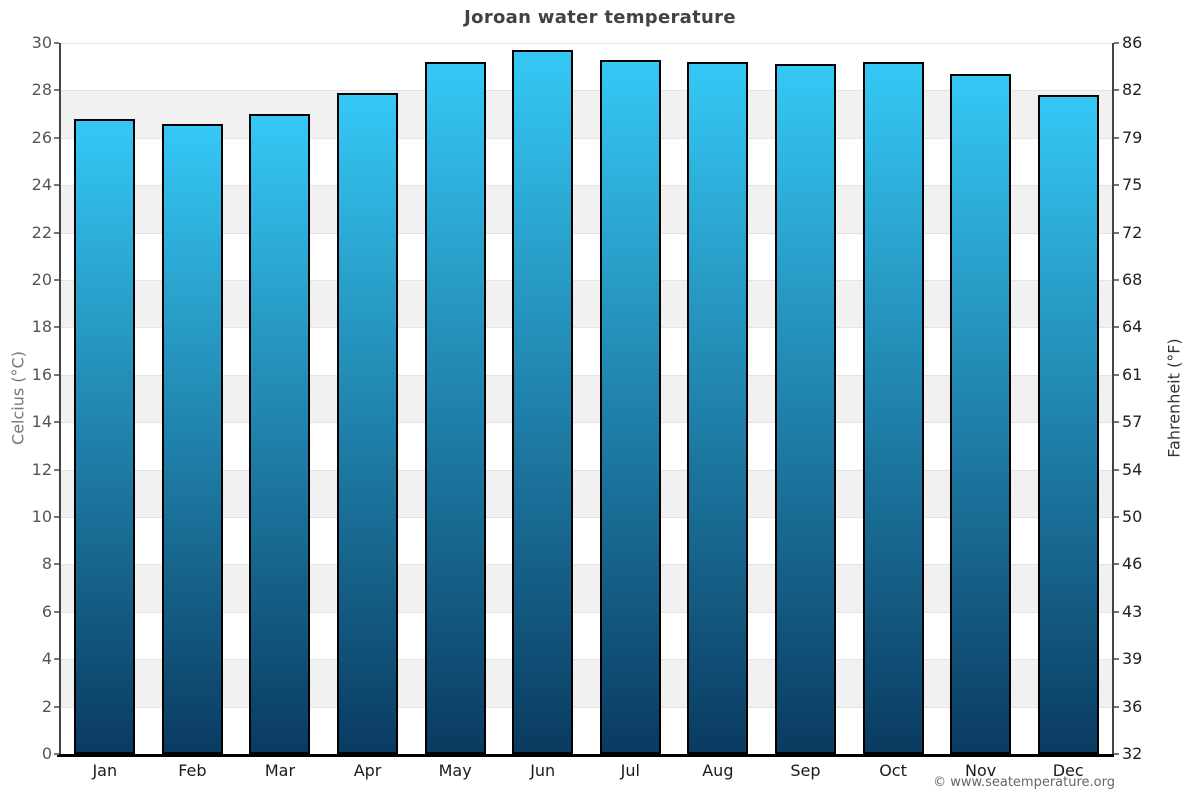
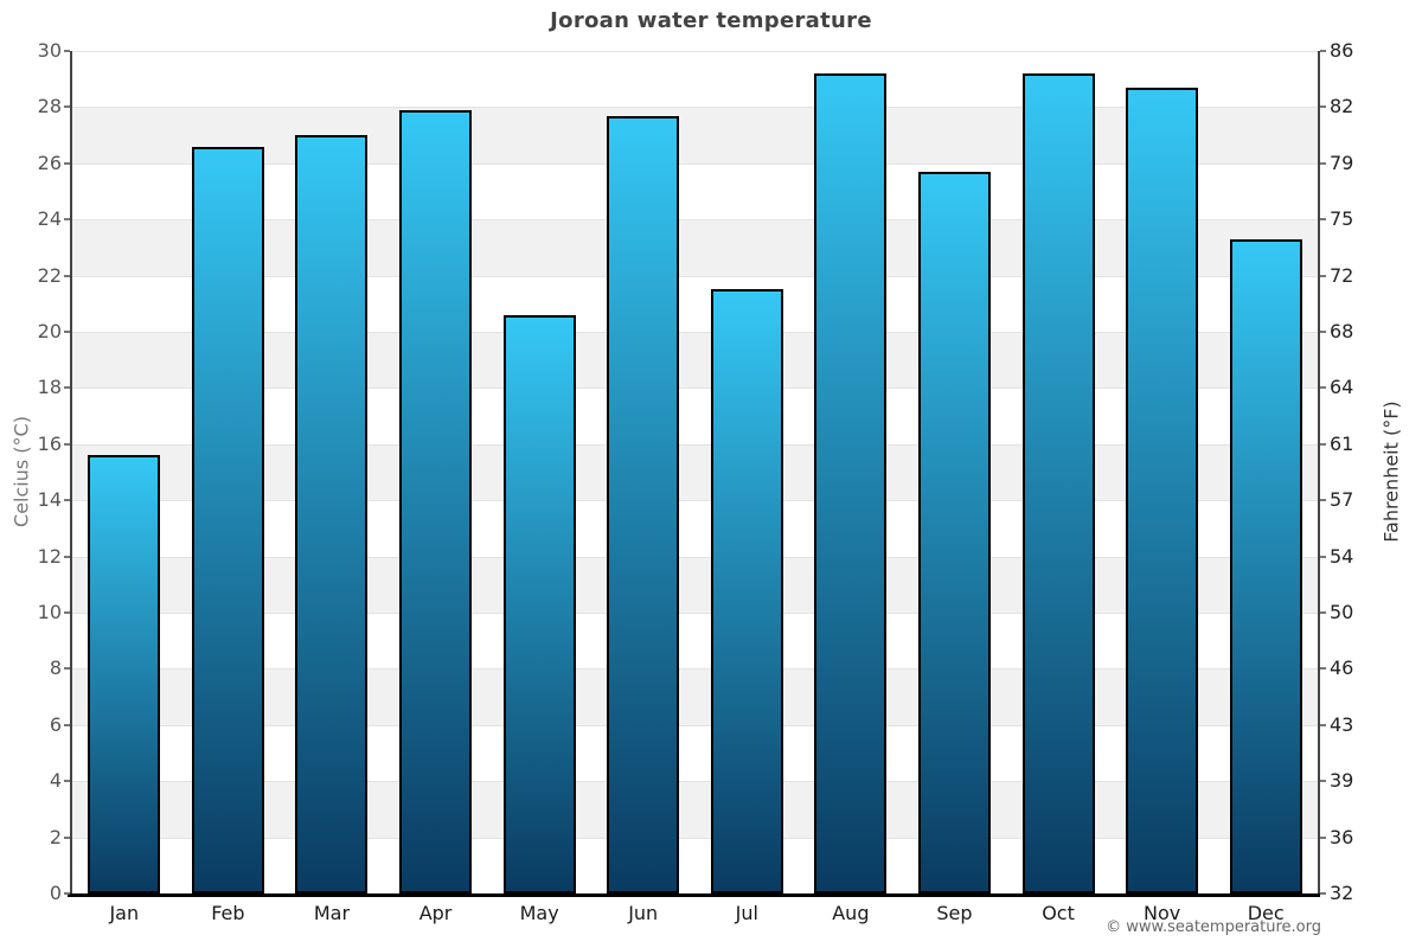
Jan: 26.8 -> 15.6
May: 29.2 -> 20.6
Jun: 29.7 -> 27.7
Jul: 29.3 -> 21.5
Sep: 29.1 -> 25.7
Dec: 27.8 -> 23.3
